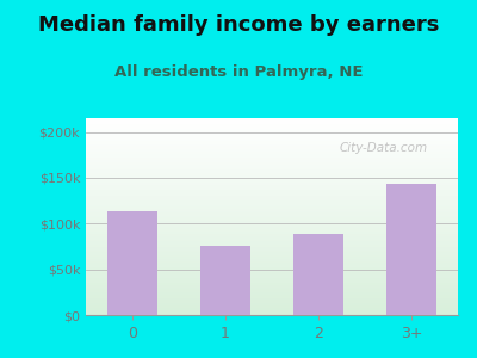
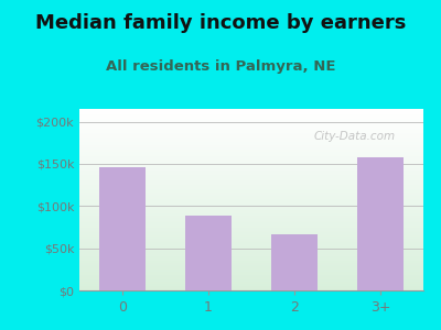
0: $113k -> $146k
1: $75k -> $88k
2: $88k -> $66k
3+: $143k -> $158k
